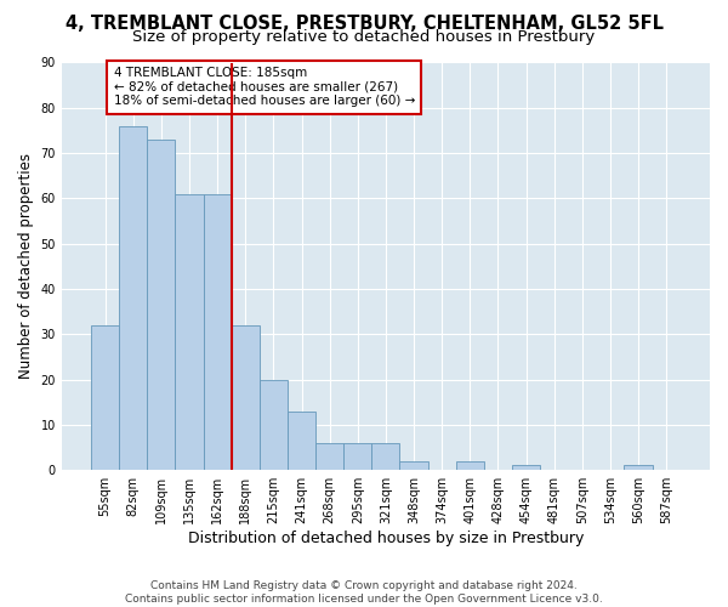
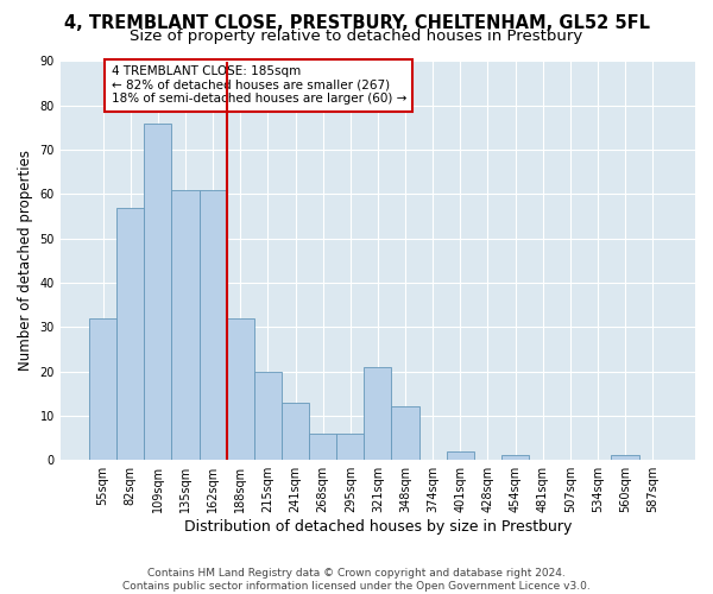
82sqm: 76 -> 57
109sqm: 73 -> 76
321sqm: 6 -> 21
348sqm: 2 -> 12
